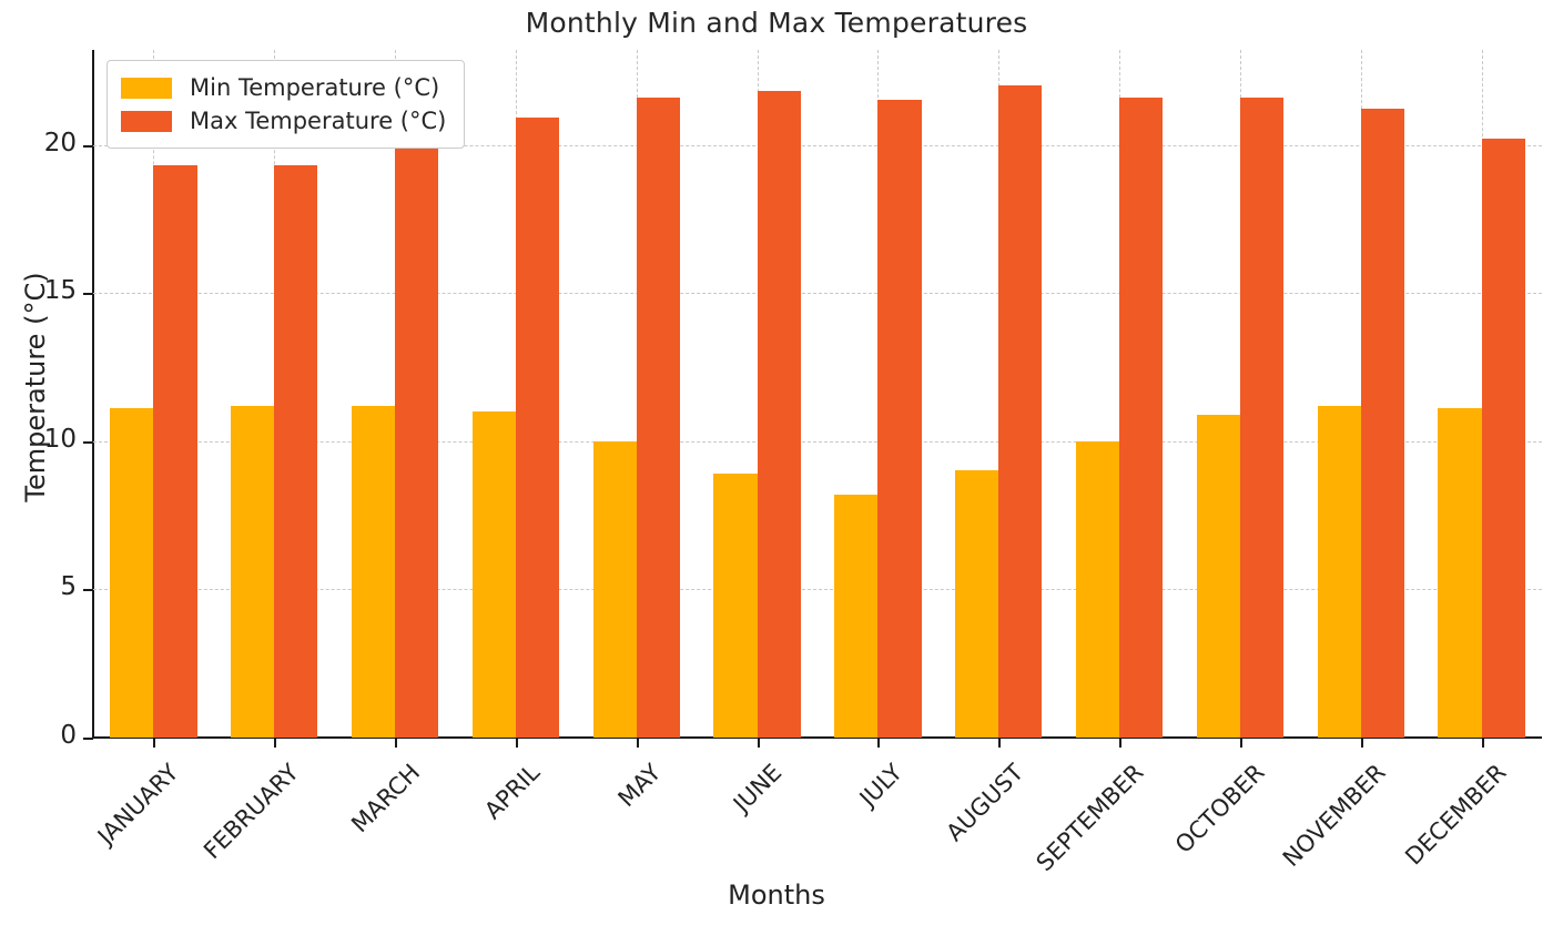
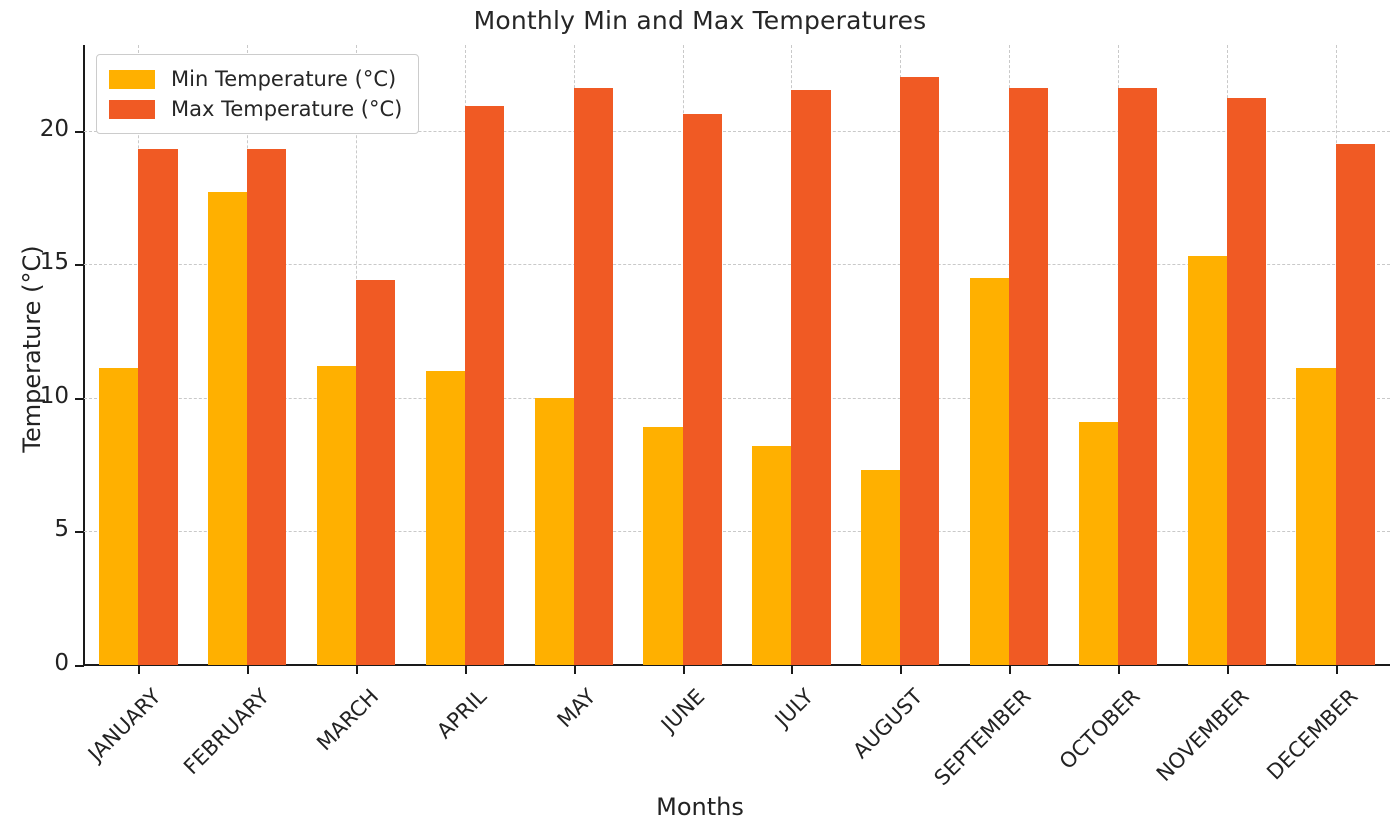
Min Temperature (°C)/FEBRUARY: 11.2 -> 17.7
Max Temperature (°C)/MARCH: 20.2 -> 14.4
Max Temperature (°C)/JUNE: 21.8 -> 20.6
Min Temperature (°C)/AUGUST: 9.0 -> 7.3
Min Temperature (°C)/SEPTEMBER: 10.0 -> 14.5
Min Temperature (°C)/OCTOBER: 10.9 -> 9.1
Min Temperature (°C)/NOVEMBER: 11.2 -> 15.3
Max Temperature (°C)/DECEMBER: 20.2 -> 19.5
